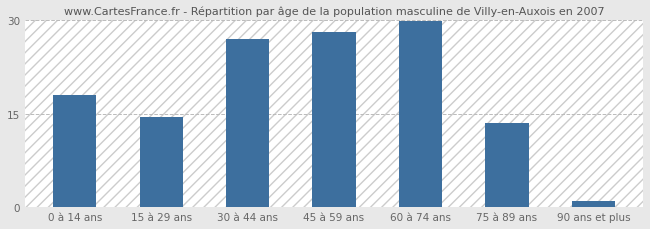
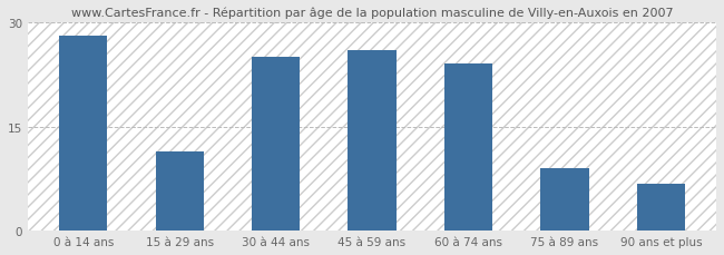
0 à 14 ans: 18.0 -> 28.0
15 à 29 ans: 14.5 -> 11.4
30 à 44 ans: 27.0 -> 25.0
45 à 59 ans: 28.0 -> 26.0
60 à 74 ans: 29.8 -> 24.0
75 à 89 ans: 13.5 -> 9.0
90 ans et plus: 1.0 -> 6.8
